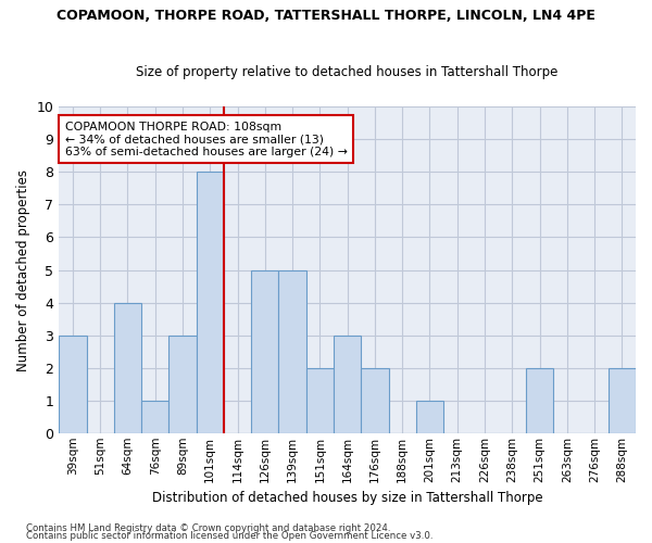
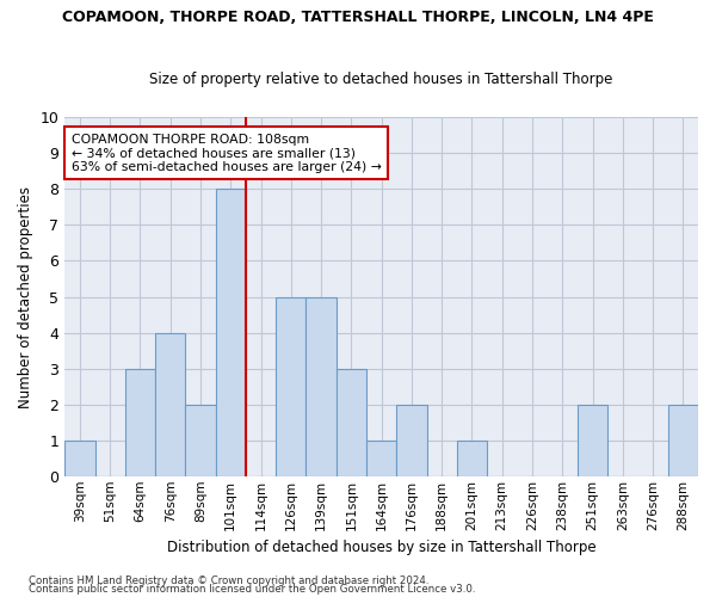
39sqm: 3 -> 1
64sqm: 4 -> 3
76sqm: 1 -> 4
89sqm: 3 -> 2
151sqm: 2 -> 3
164sqm: 3 -> 1
